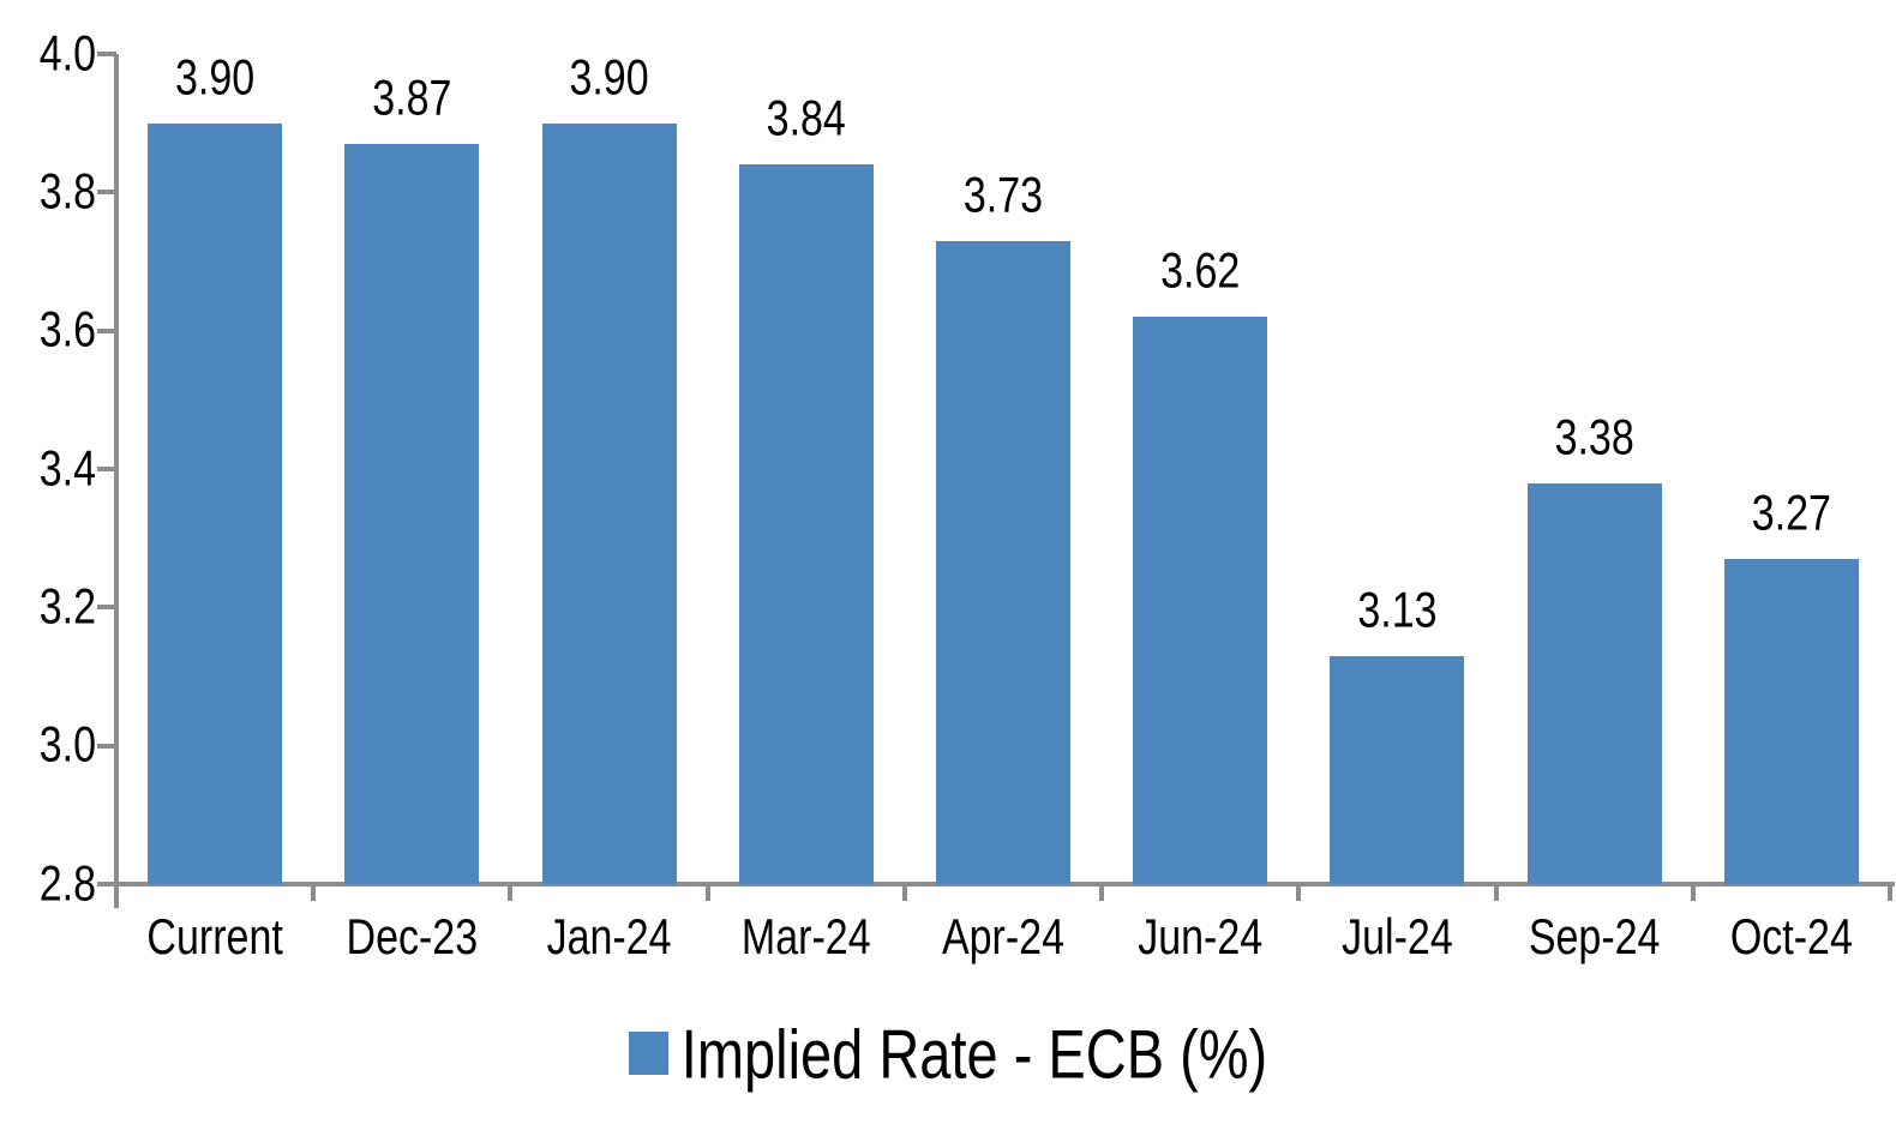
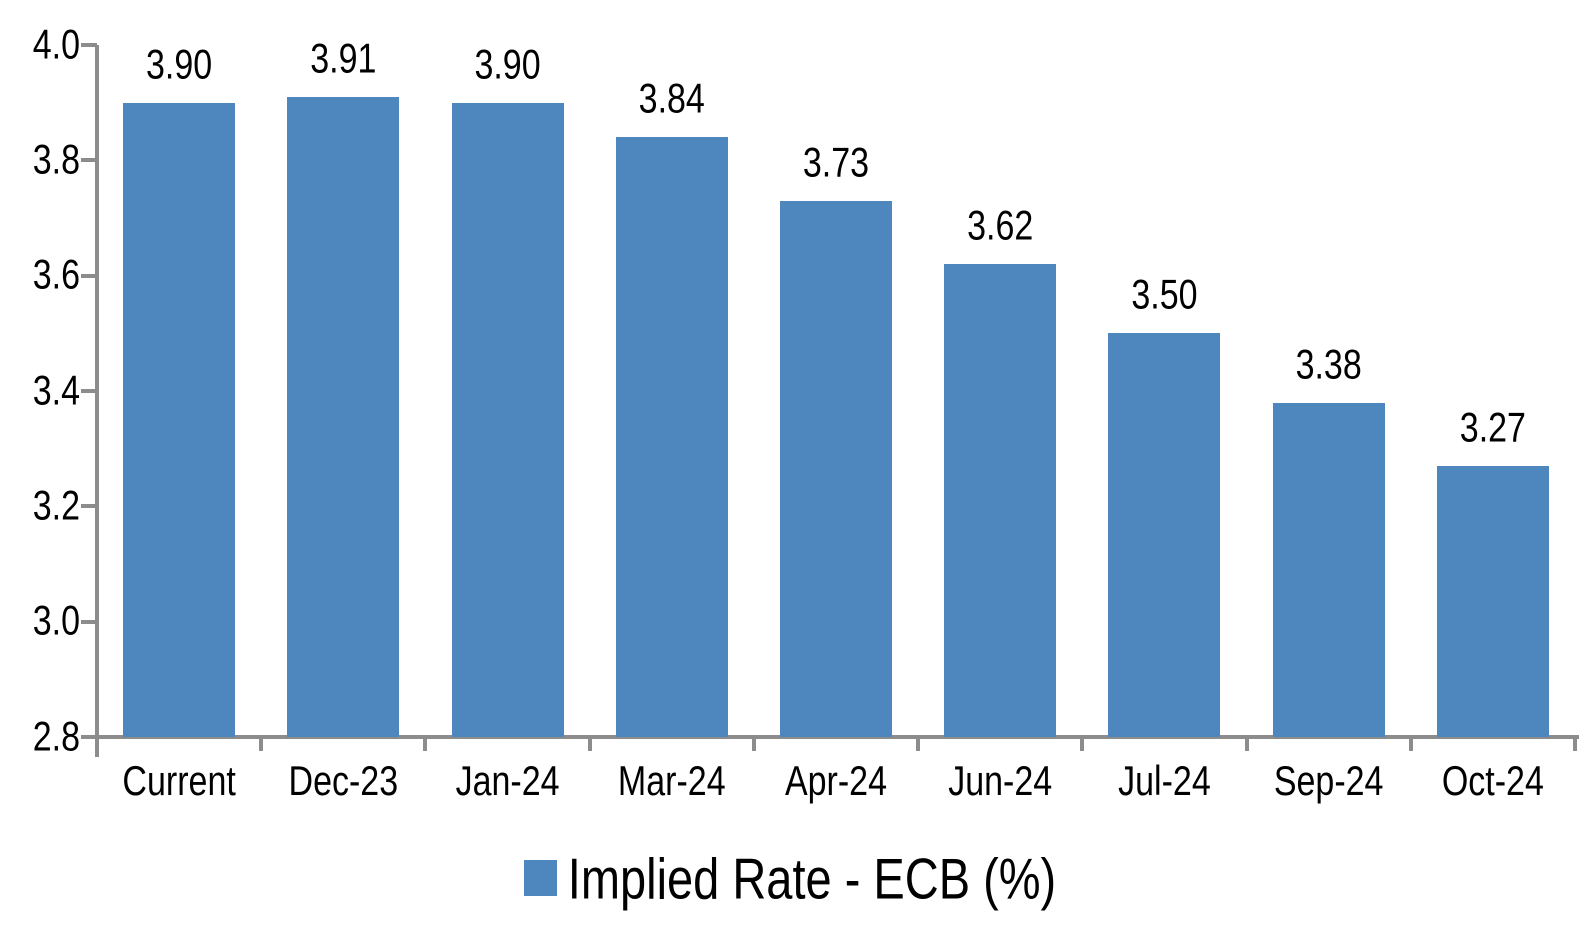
Dec-23: 3.87 -> 3.91
Jul-24: 3.13 -> 3.50
